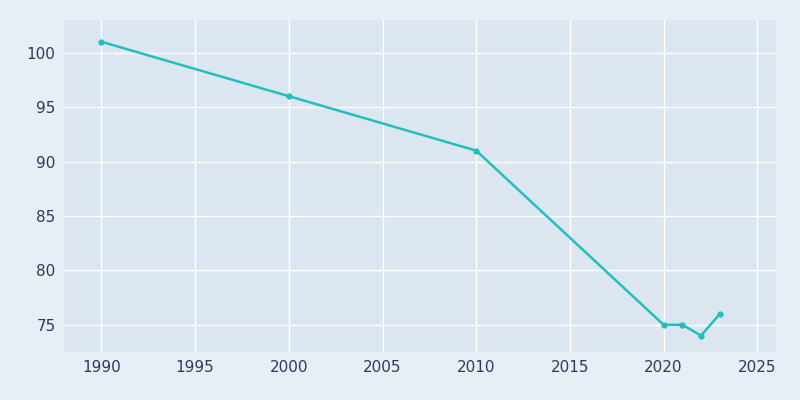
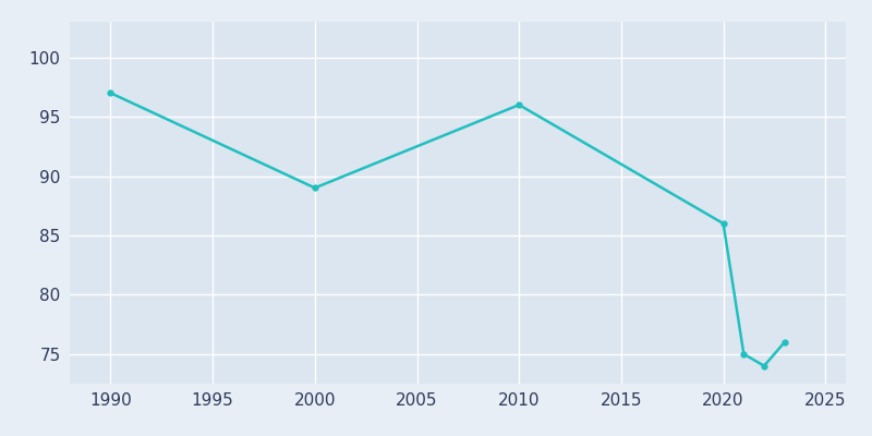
1990: 101 -> 97
2000: 96 -> 89
2010: 91 -> 96
2020: 75 -> 86
